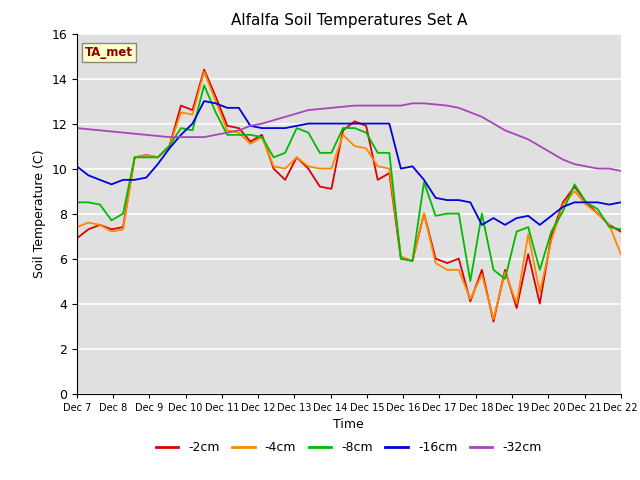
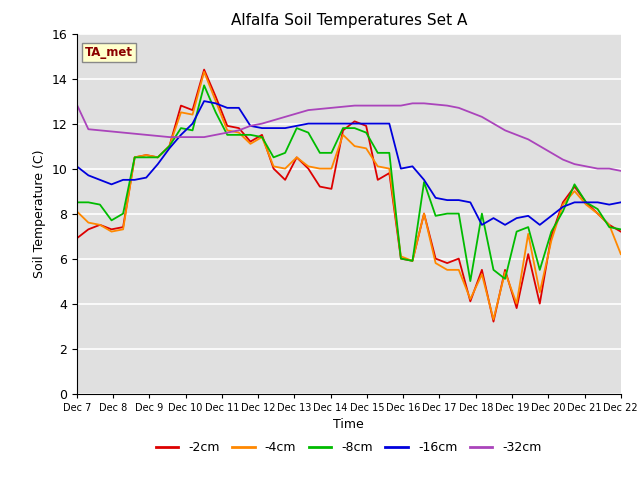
-4cm/Dec 7: 7.4 -> 8.1
-32cm/Dec 7: 11.80 -> 12.85
